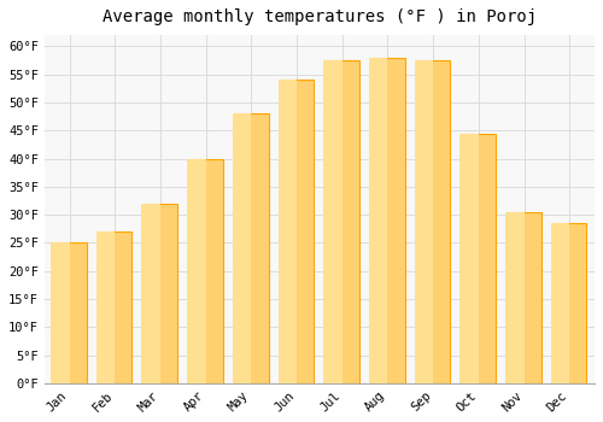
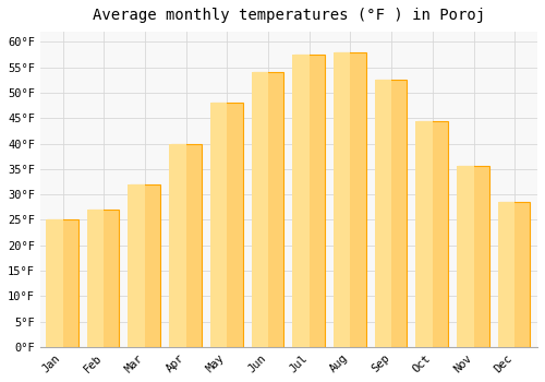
Sep: 57.5°F -> 52.5°F
Nov: 30.5°F -> 35.5°F
